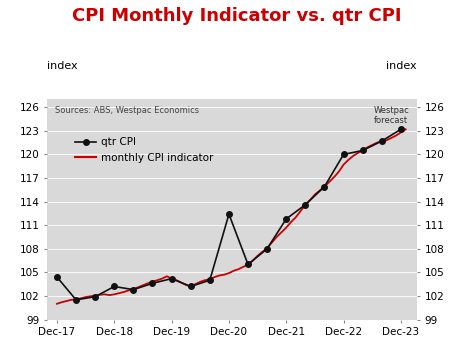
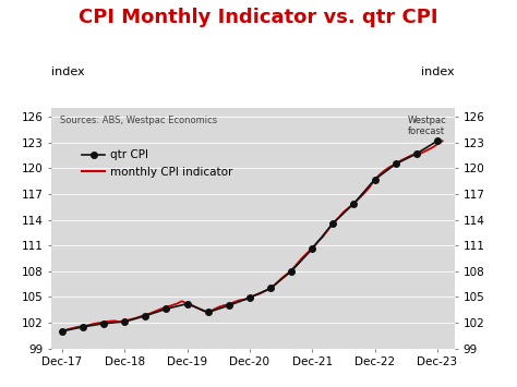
qtr CPI/Dec-17: 104.4 -> 101.0
qtr CPI/Dec-18: 103.2 -> 102.1
qtr CPI/Dec-20: 112.4 -> 104.9
qtr CPI/Dec-21: 111.8 -> 110.6
qtr CPI/Dec-22: 120.0 -> 118.7
